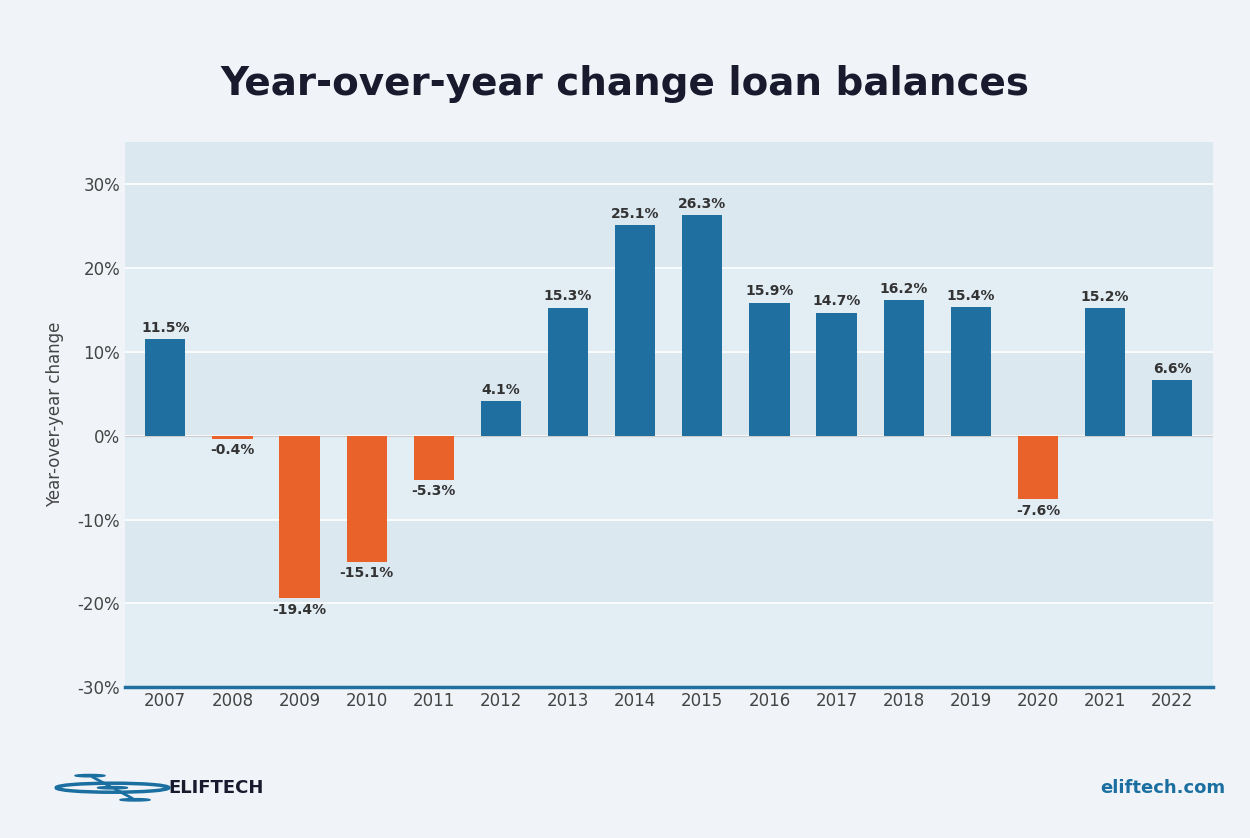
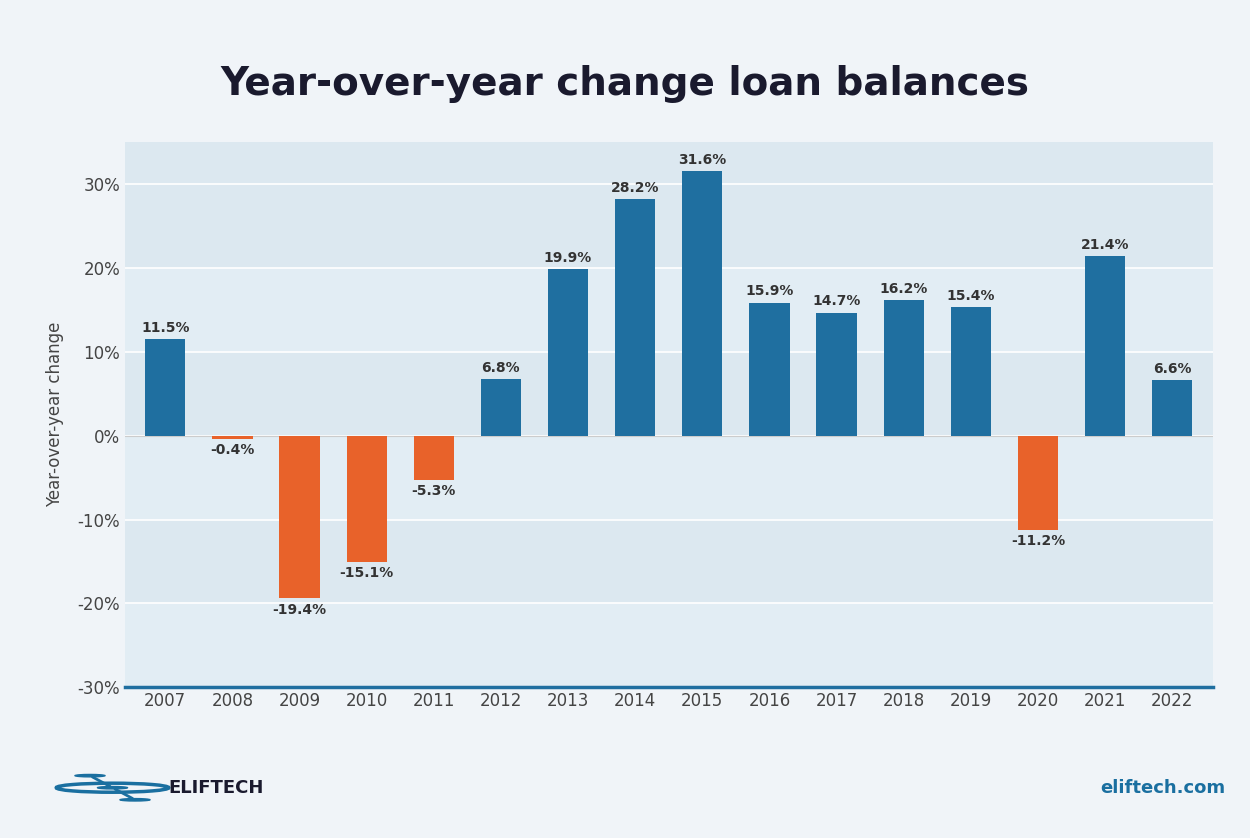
2012: 4.1% -> 6.8%
2013: 15.3% -> 19.9%
2014: 25.1% -> 28.2%
2015: 26.3% -> 31.6%
2020: -7.6% -> -11.2%
2021: 15.2% -> 21.4%
